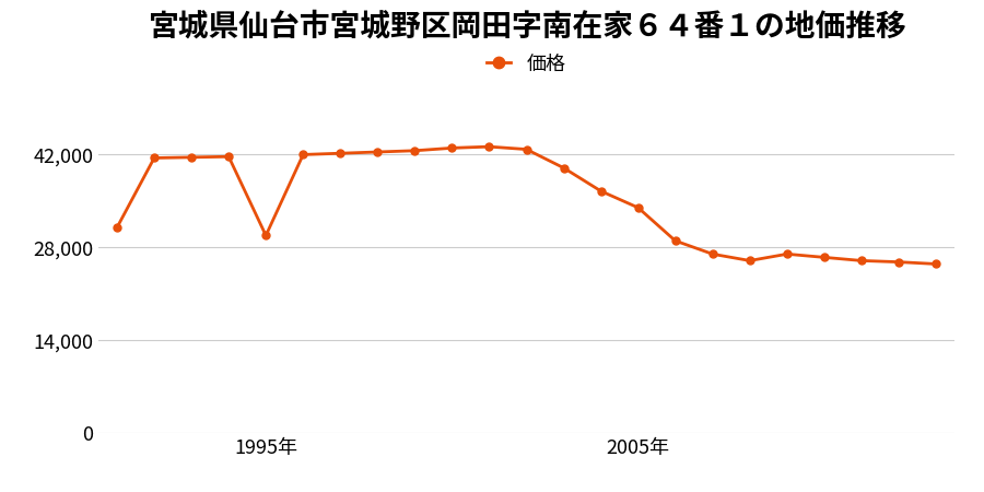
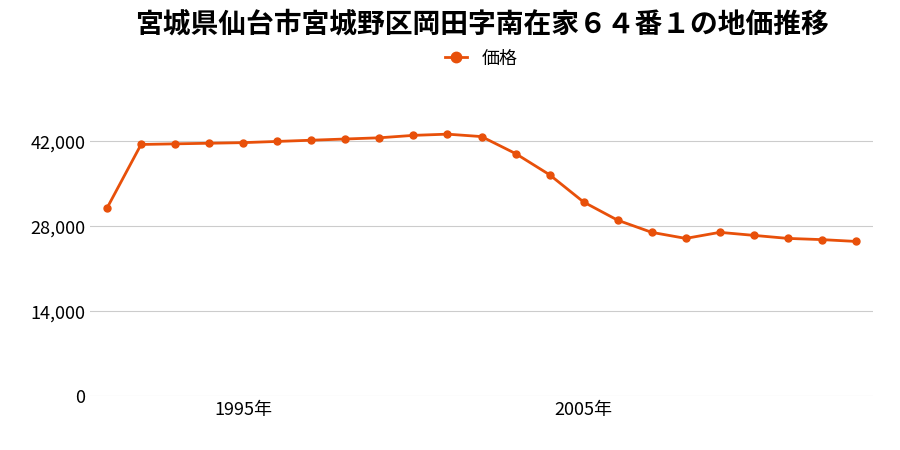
1995年: 29,800 -> 41,800
2005年: 34,000 -> 32,000
